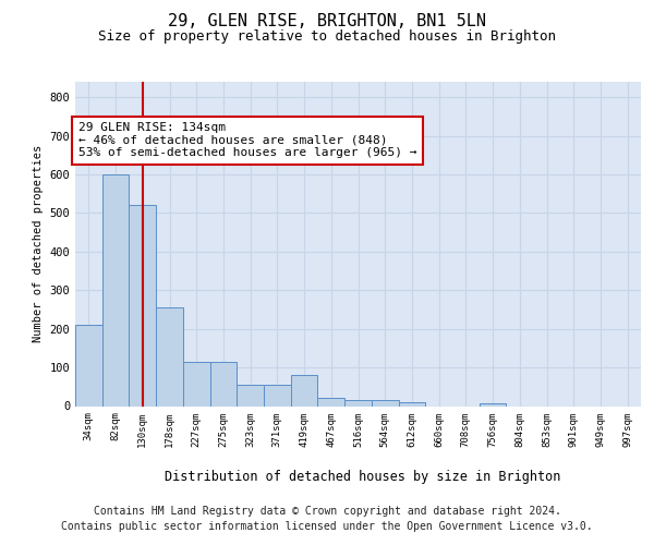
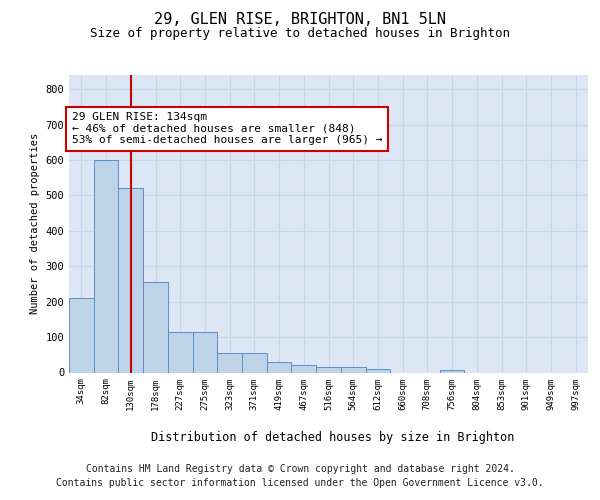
419sqm: 80 -> 30
